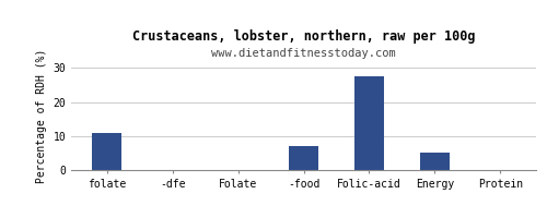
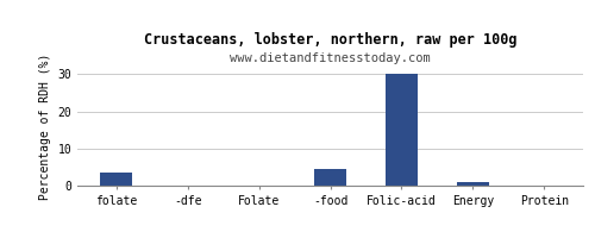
folate: 11.0 -> 3.5
-food: 7.0 -> 4.5
Folic-acid: 27.5 -> 30.0
Energy: 5.0 -> 1.0
